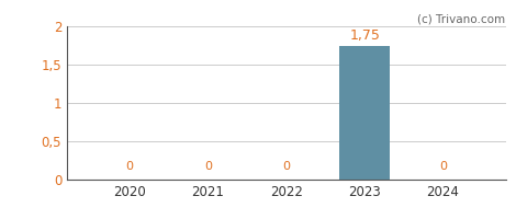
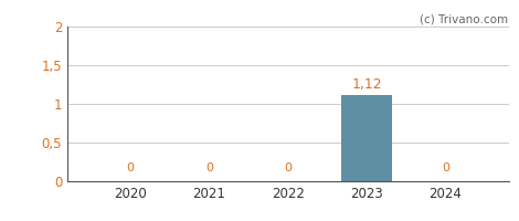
2023: 1,75 -> 1,12
